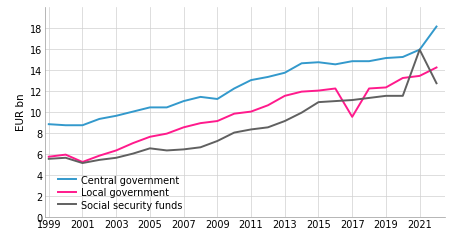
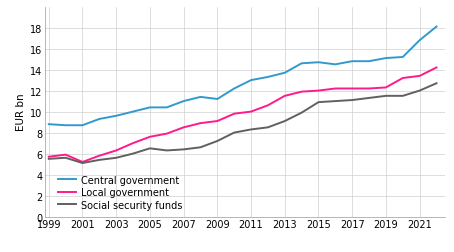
Local government/2017: 9.5 -> 12.2
Central government/2021: 15.9 -> 16.8
Social security funds/2021: 15.9 -> 12.0
